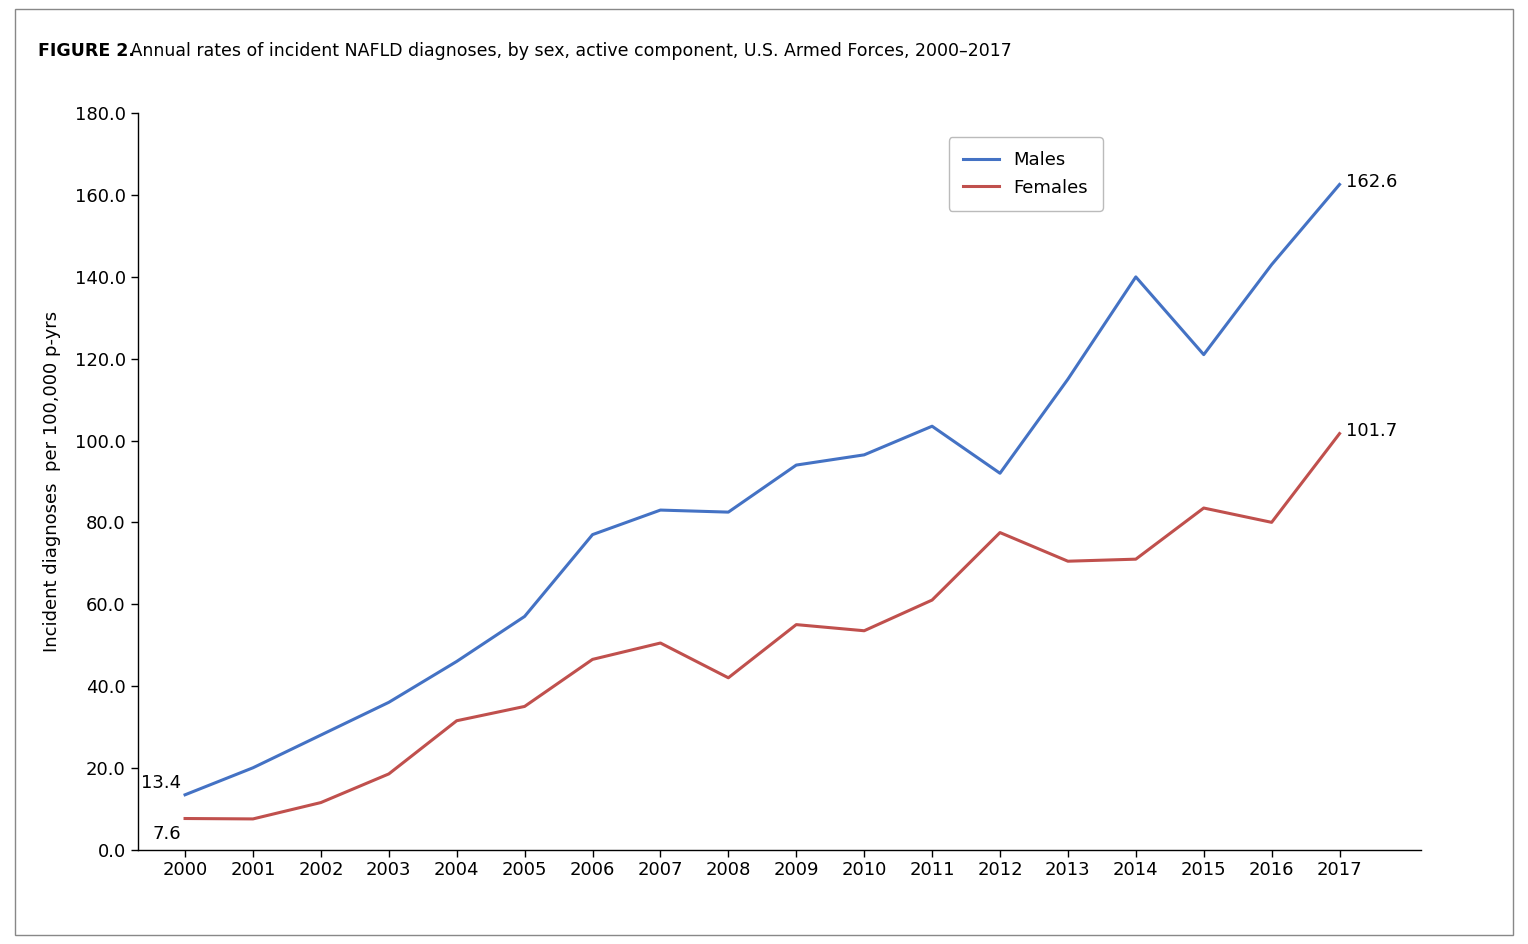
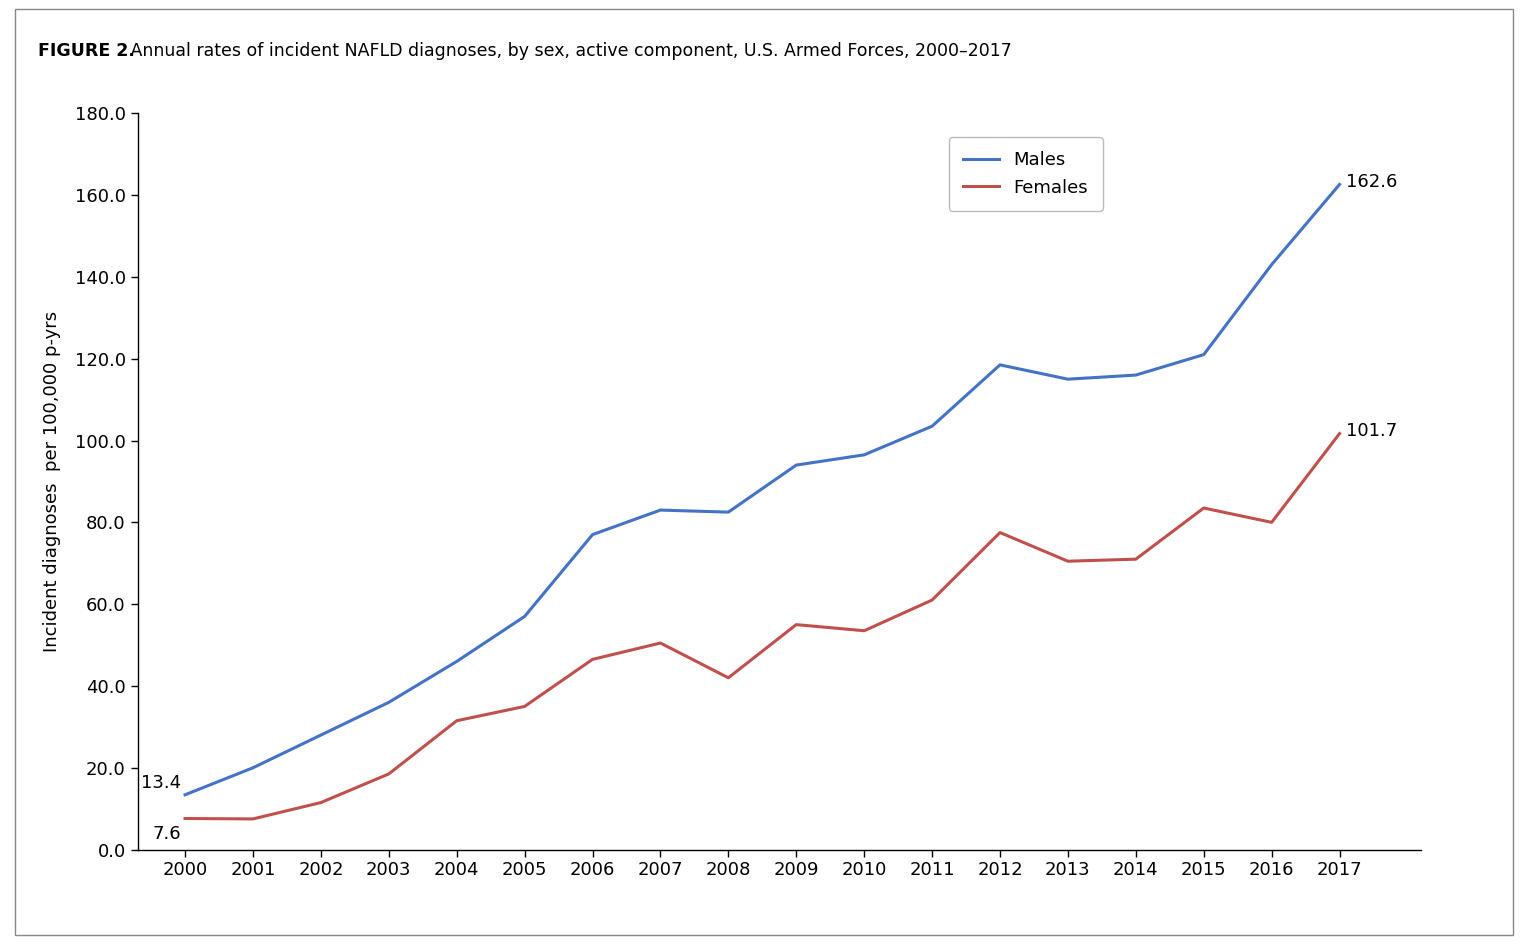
Males/2012: 92.0 -> 118.5
Males/2014: 140.0 -> 116.0
